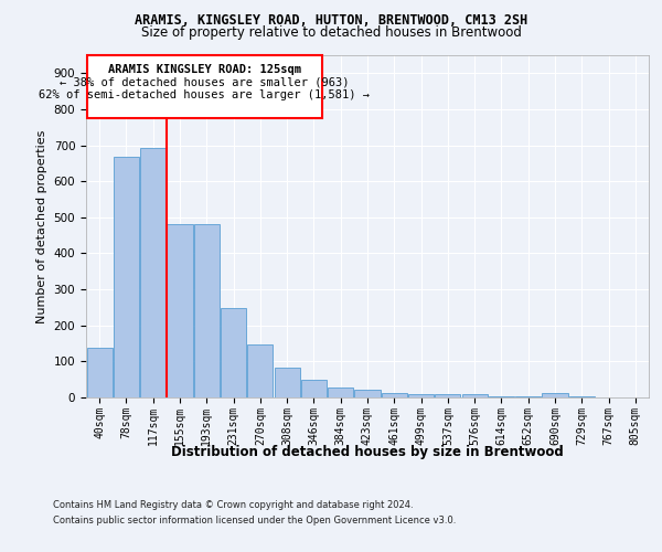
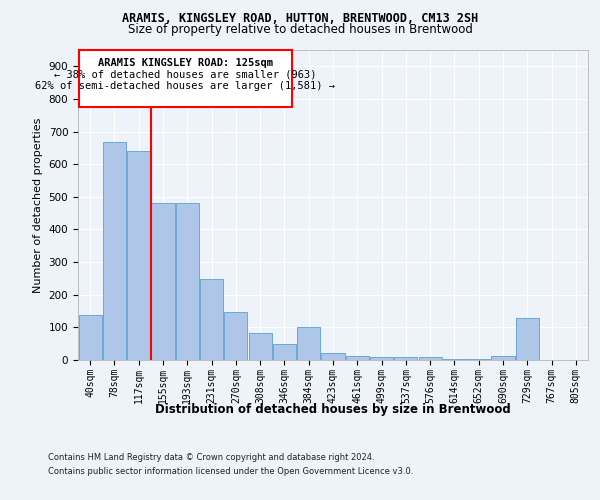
117sqm: 693 -> 640
384sqm: 27 -> 100
729sqm: 2 -> 130
